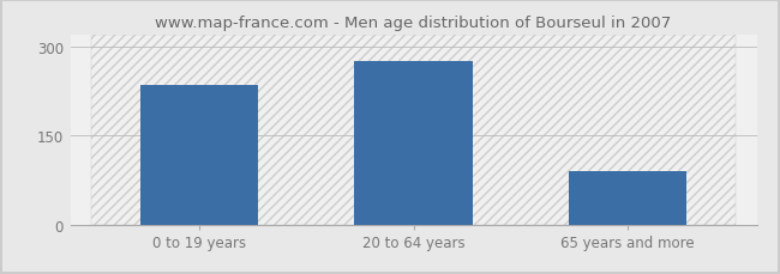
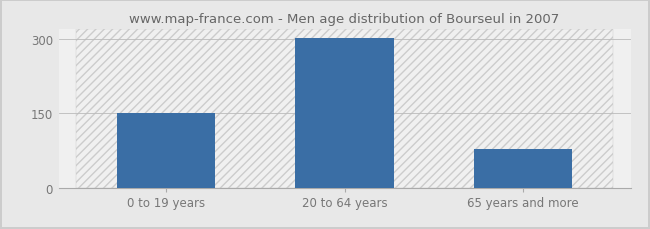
0 to 19 years: 235 -> 151
20 to 64 years: 275 -> 302
65 years and more: 90 -> 78
